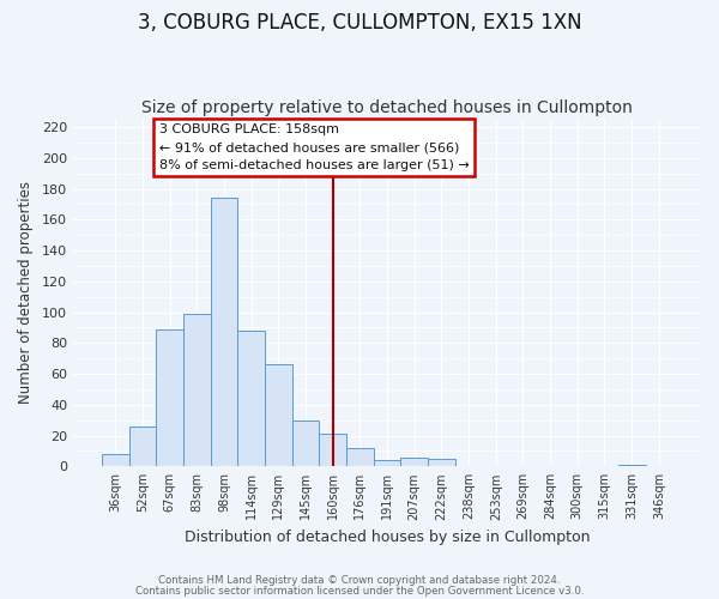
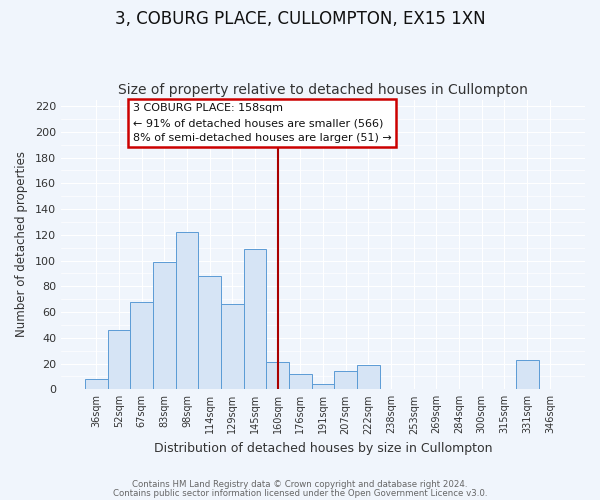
52sqm: 26 -> 46
67sqm: 89 -> 68
98sqm: 174 -> 122
145sqm: 30 -> 109
207sqm: 6 -> 14
222sqm: 5 -> 19
331sqm: 1 -> 23
